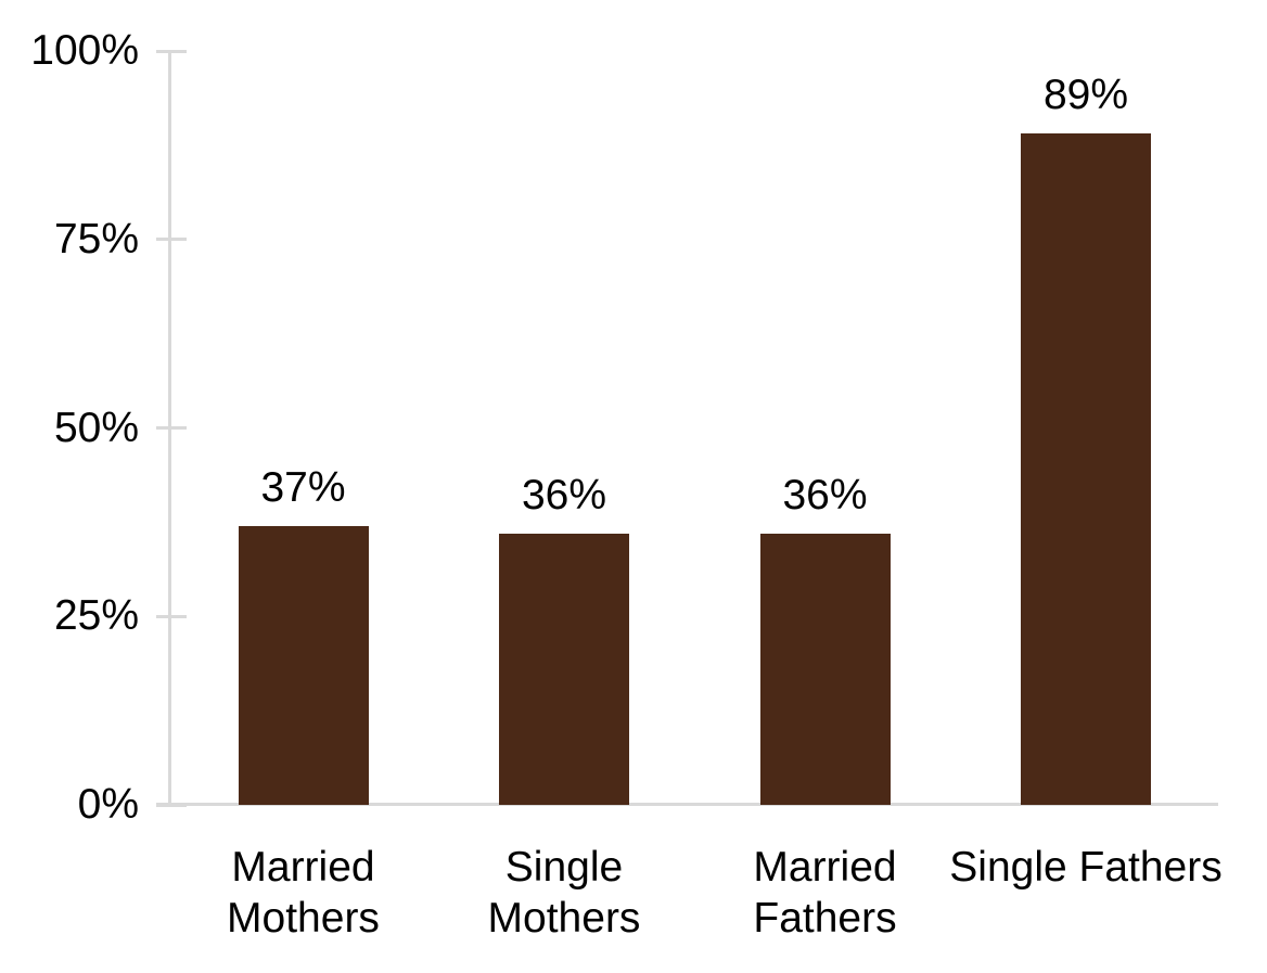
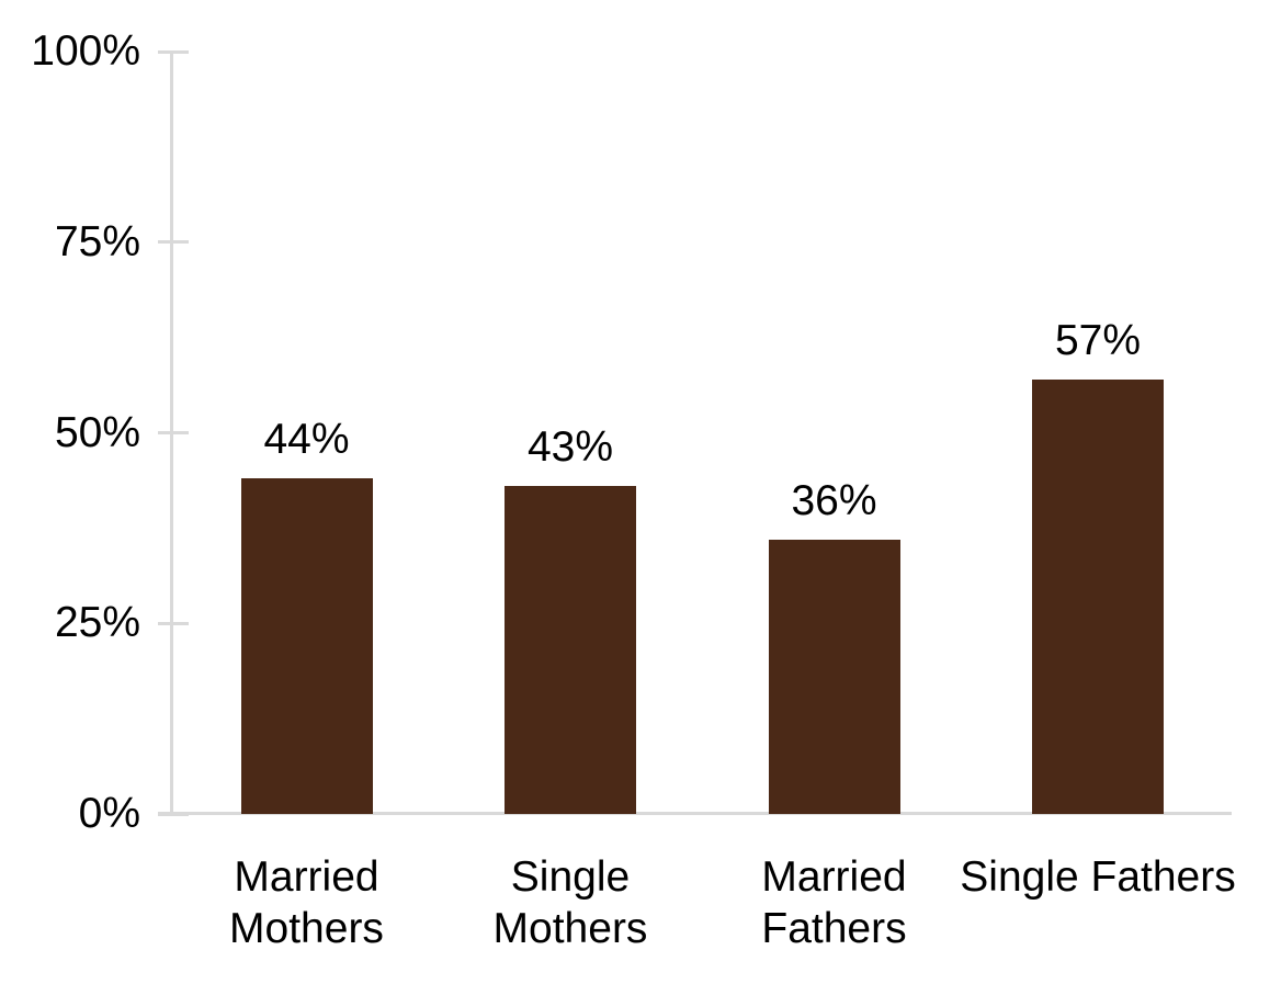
Married Mothers: 37% -> 44%
Single Mothers: 36% -> 43%
Single Fathers: 89% -> 57%
